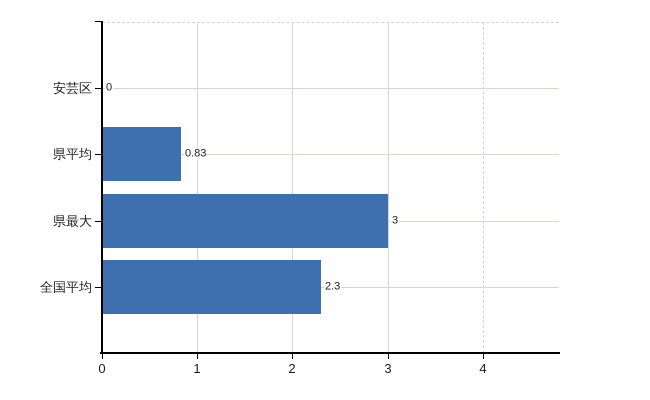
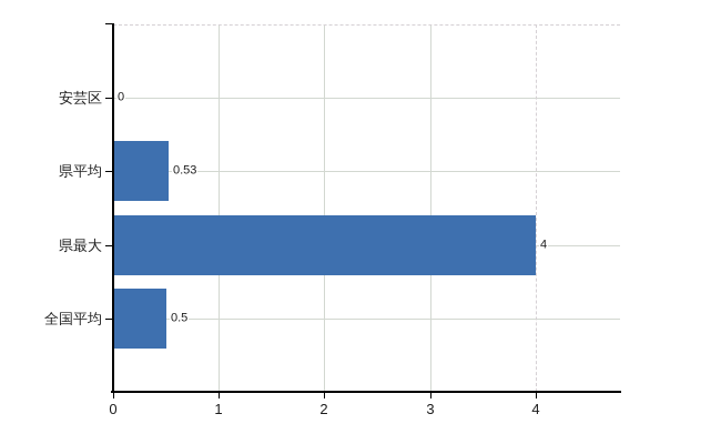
県平均: 0.83 -> 0.53
県最大: 3 -> 4
全国平均: 2.3 -> 0.5
